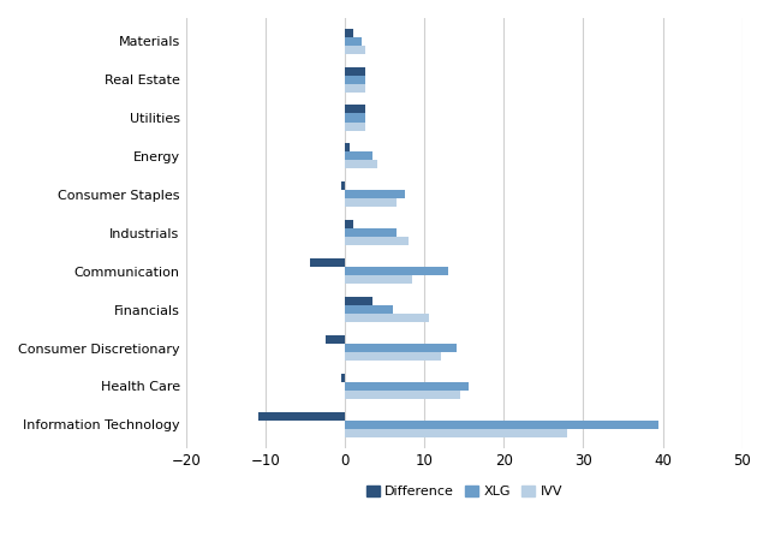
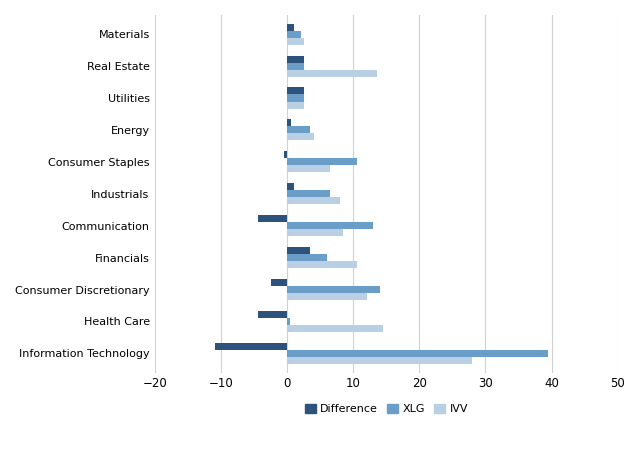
IVV/Real Estate: 2.5 -> 13.6
XLG/Consumer Staples: 7.5 -> 10.6
Difference/Health Care: -0.5 -> -4.4
XLG/Health Care: 15.5 -> 0.4
